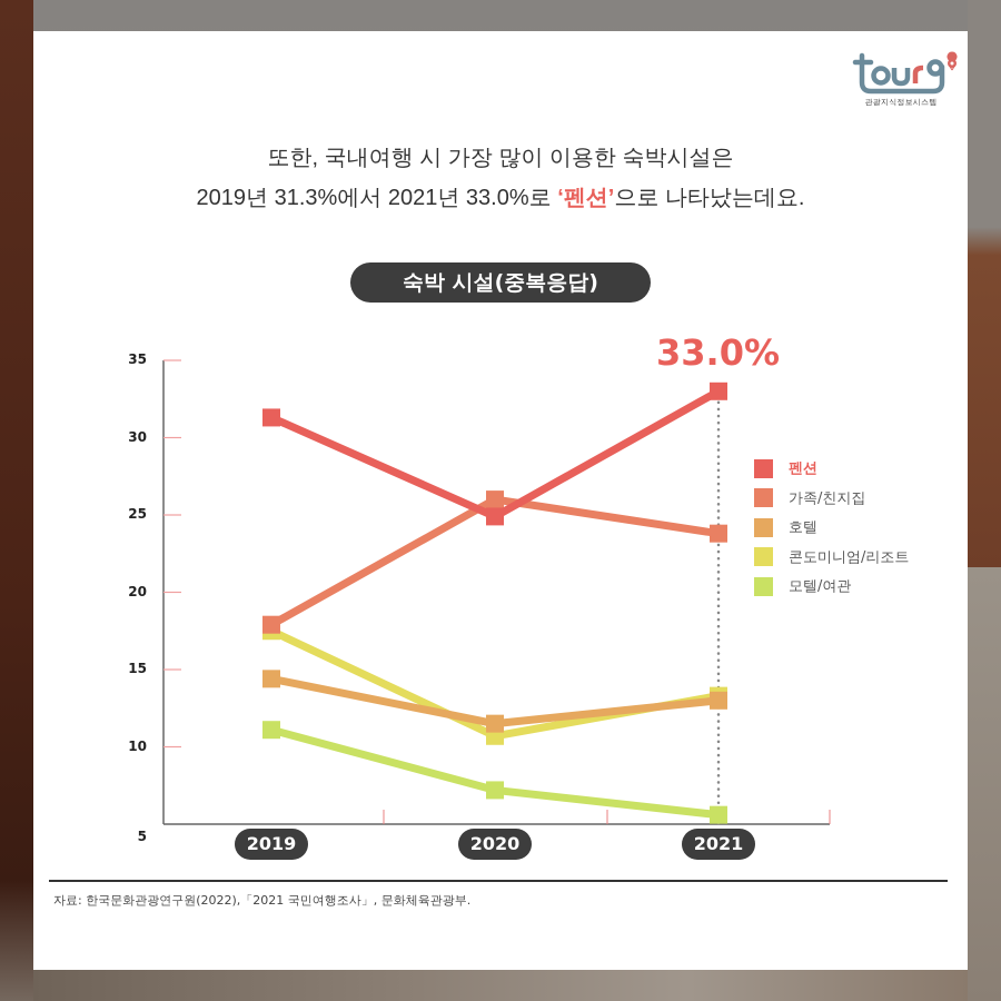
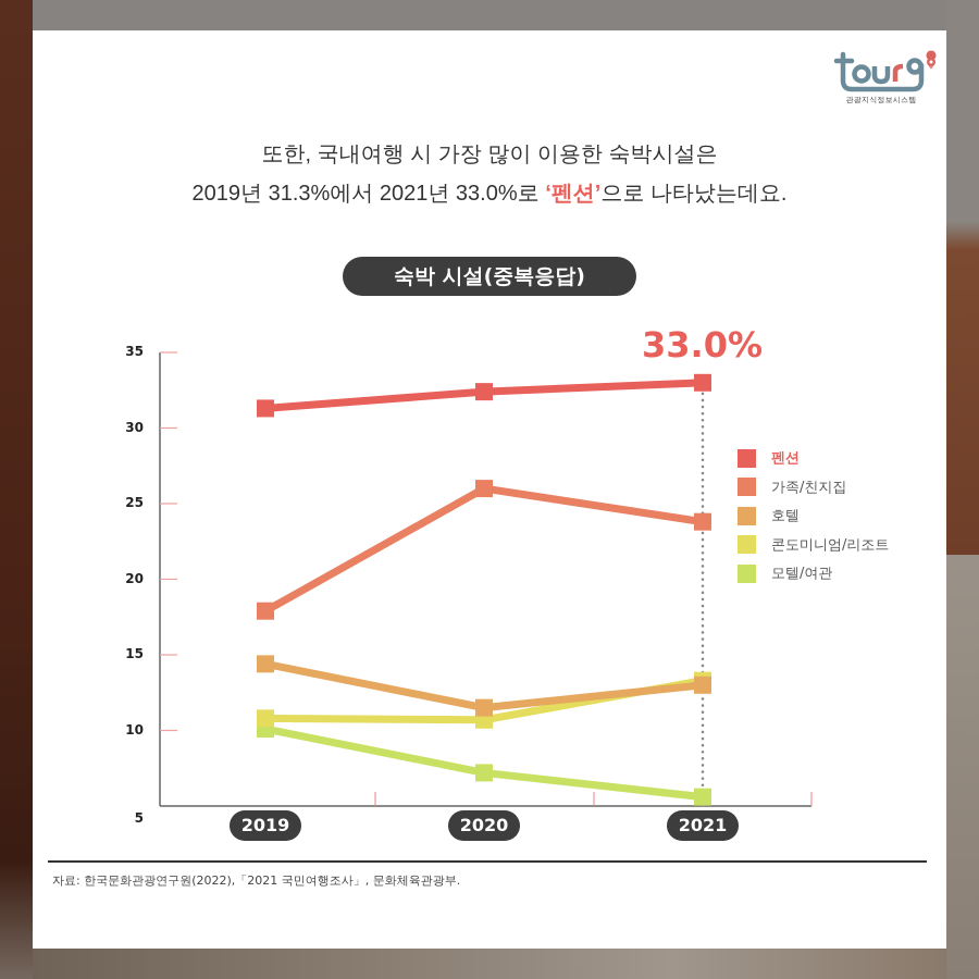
콘도미니엄/리조트/2019: 17.5 -> 10.8
모텔/여관/2019: 11.1 -> 10.1
펜션/2020: 24.9 -> 32.4
